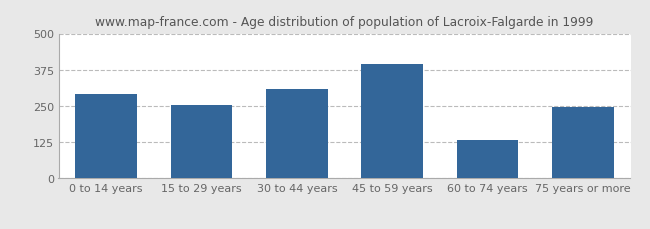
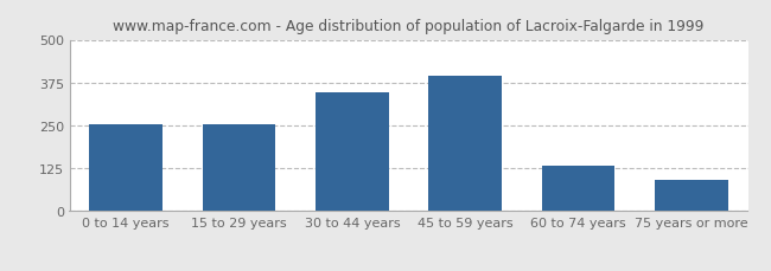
0 to 14 years: 290 -> 255
30 to 44 years: 310 -> 348
75 years or more: 245 -> 90
